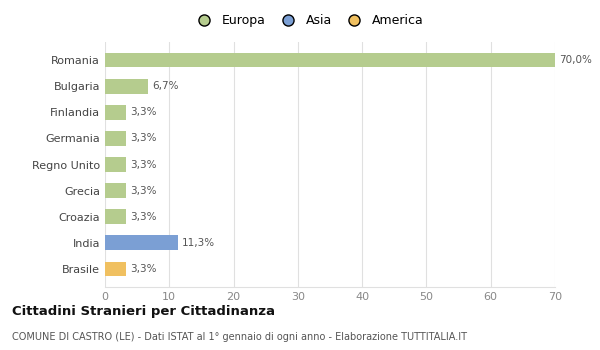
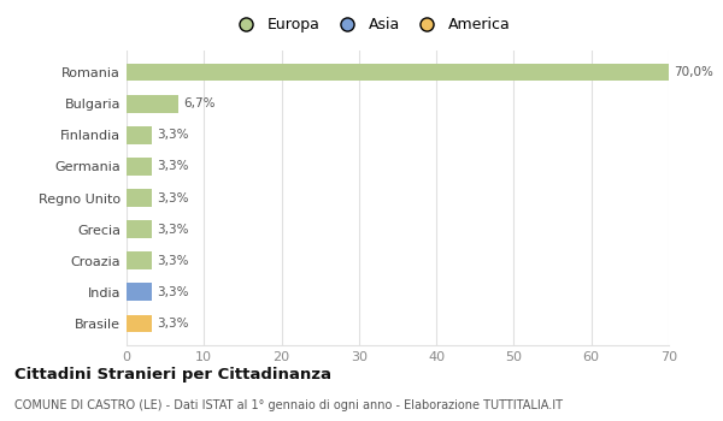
India: 11,3% -> 3,3%
